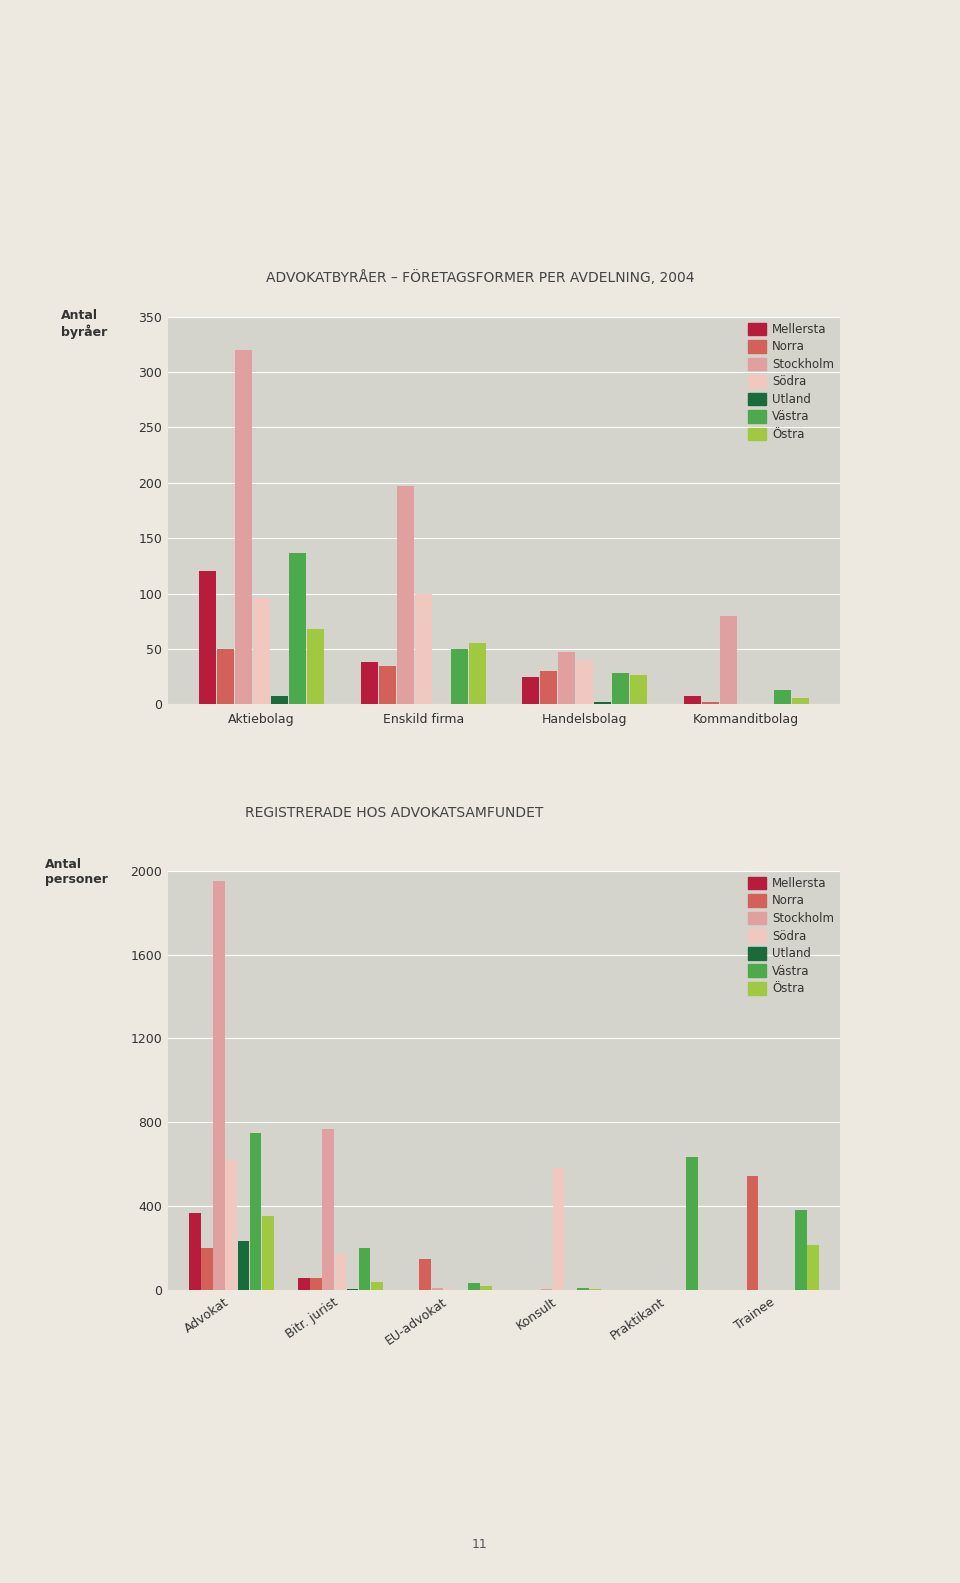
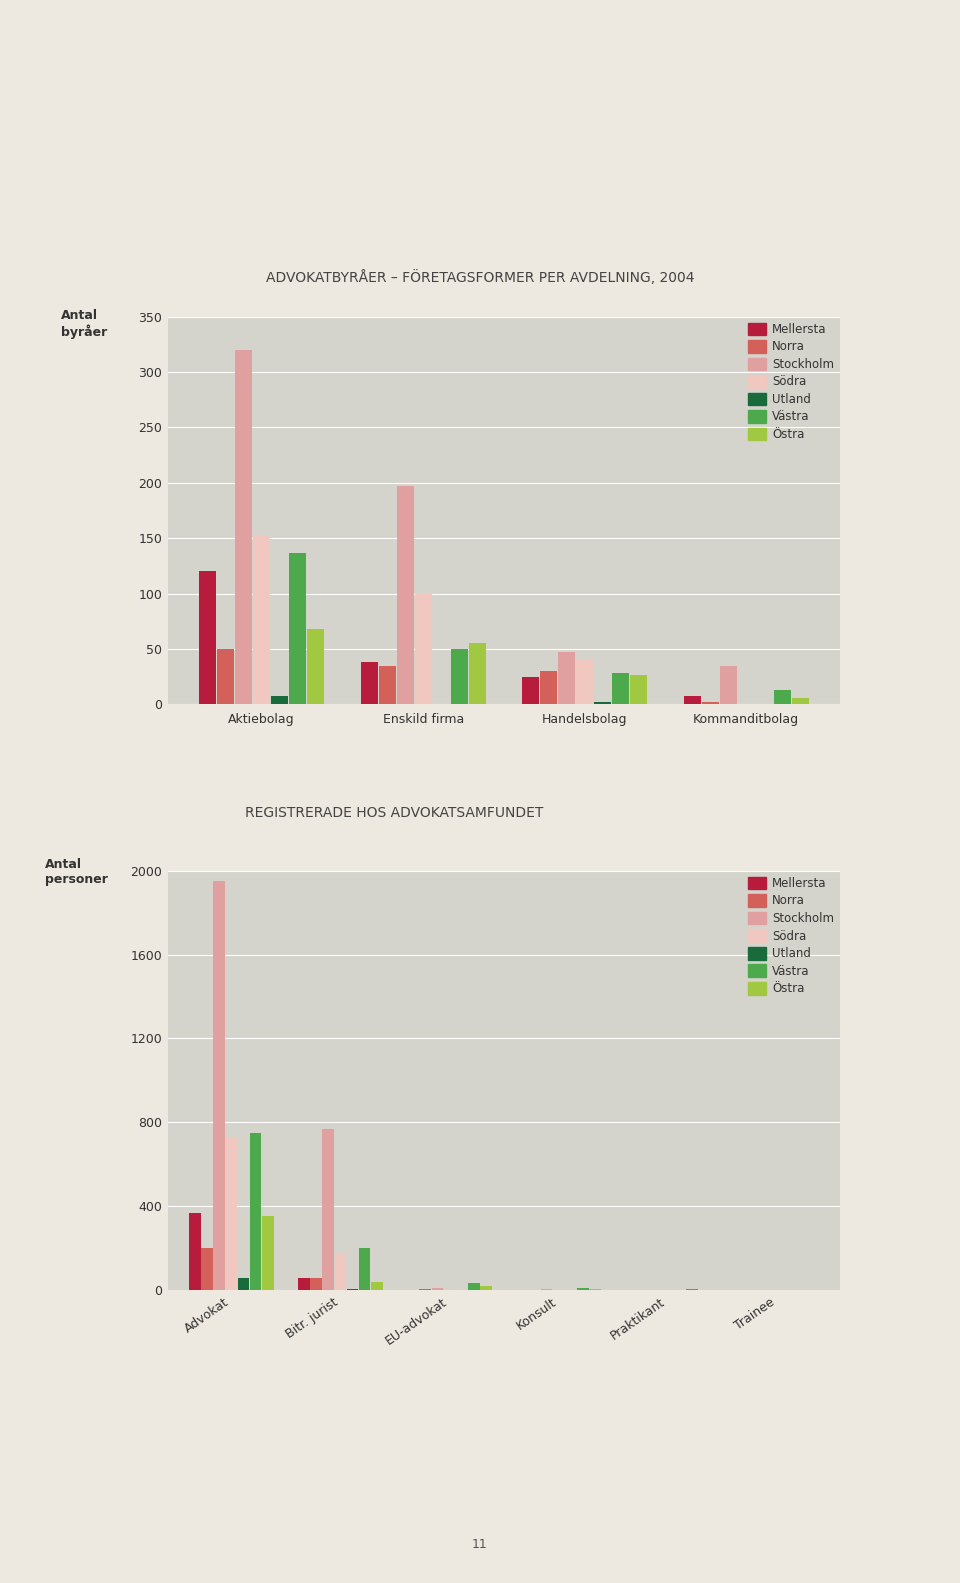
Södra/Aktiebolag: 96 -> 152
Stockholm/Kommanditbolag: 80 -> 35
Södra/Advokat: 620 -> 730
Utland/Advokat: 235 -> 60
Norra/EU-advokat: 150 -> 5
Södra/Konsult: 580 -> 3
Västra/Praktikant: 635 -> 5
Norra/Trainee: 545 -> 2
Västra/Trainee: 380 -> 3
Östra/Trainee: 215 -> 2
